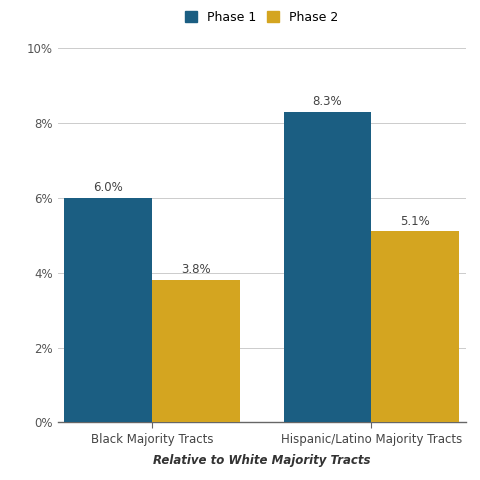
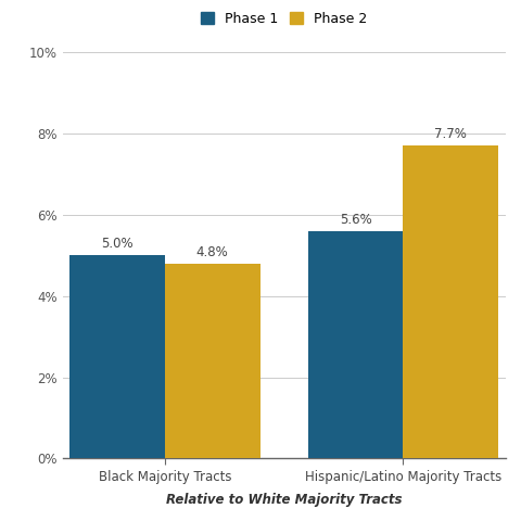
Phase 1/Black Majority Tracts: 6.0% -> 5.0%
Phase 2/Black Majority Tracts: 3.8% -> 4.8%
Phase 1/Hispanic/Latino Majority Tracts: 8.3% -> 5.6%
Phase 2/Hispanic/Latino Majority Tracts: 5.1% -> 7.7%
